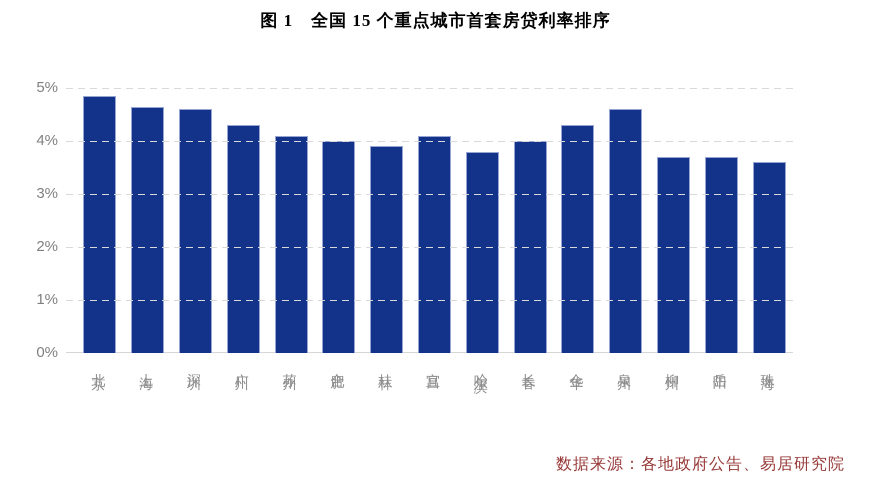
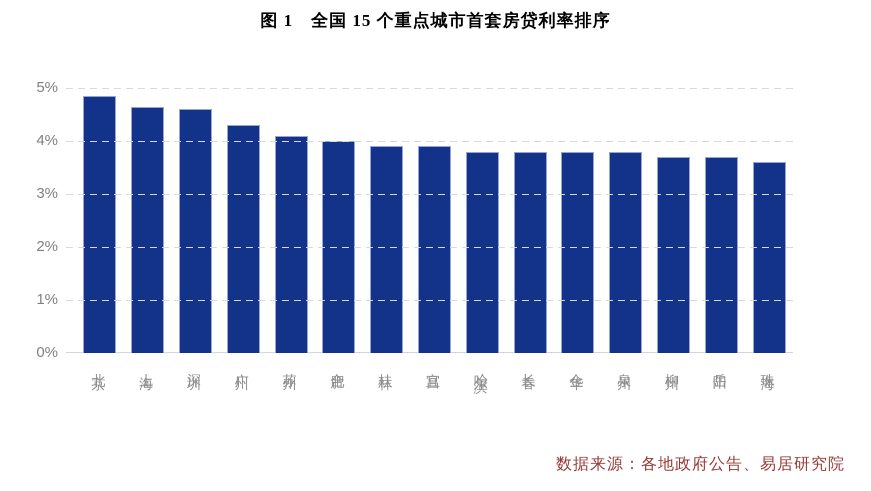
宜昌: 4.1% -> 3.9%
长春: 4.0% -> 3.8%
金华: 4.3% -> 3.8%
泉州: 4.6% -> 3.8%
